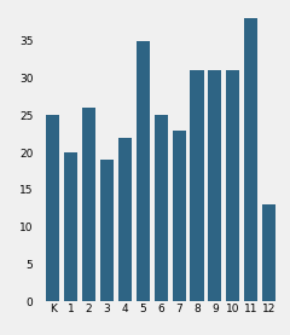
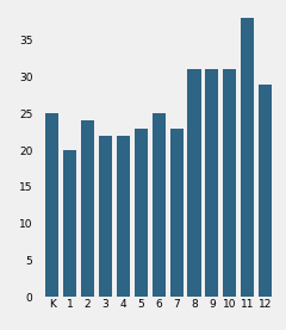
2: 26 -> 24
3: 19 -> 22
5: 35 -> 23
12: 13 -> 29
